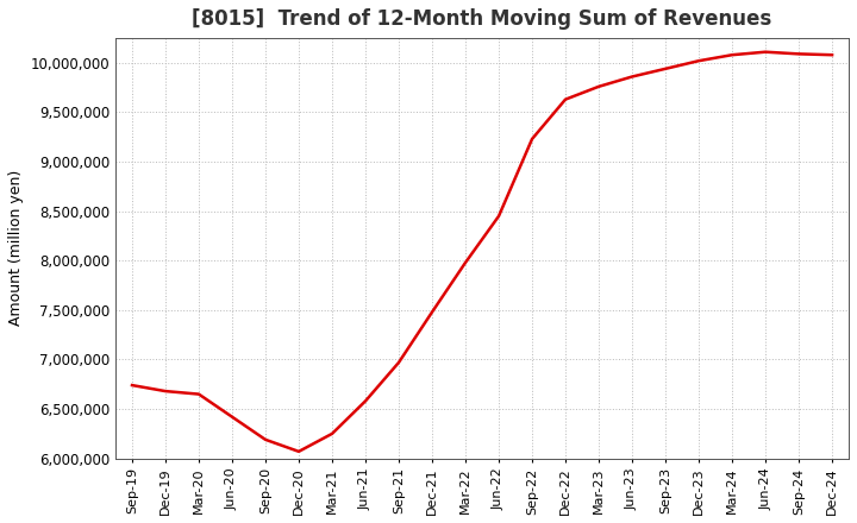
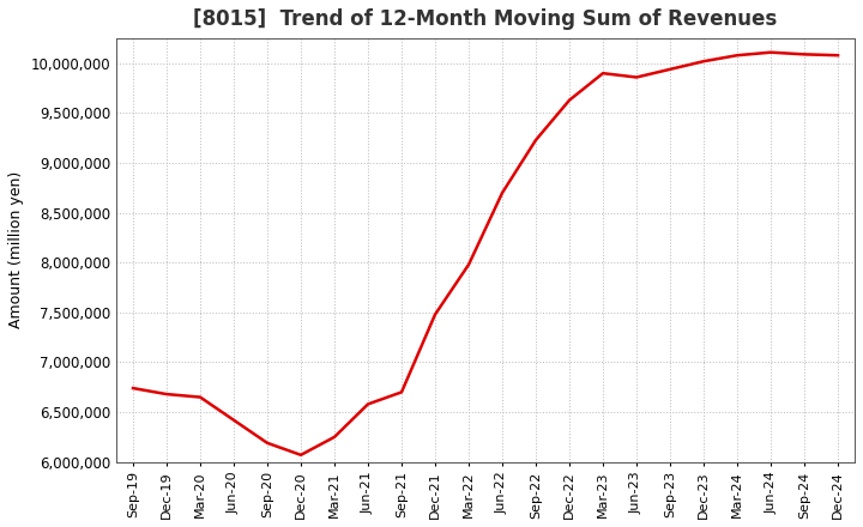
Sep-21: 6,970,000 -> 6,700,000
Jun-22: 8,450,000 -> 8,700,000
Mar-23: 9,760,000 -> 9,900,000
